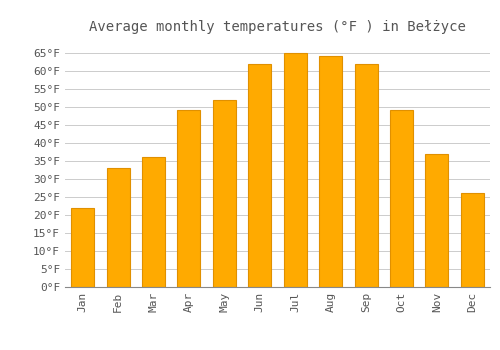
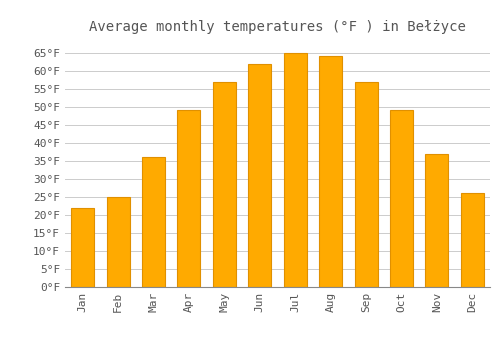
Feb: 33°F -> 25°F
May: 52°F -> 57°F
Sep: 62°F -> 57°F
